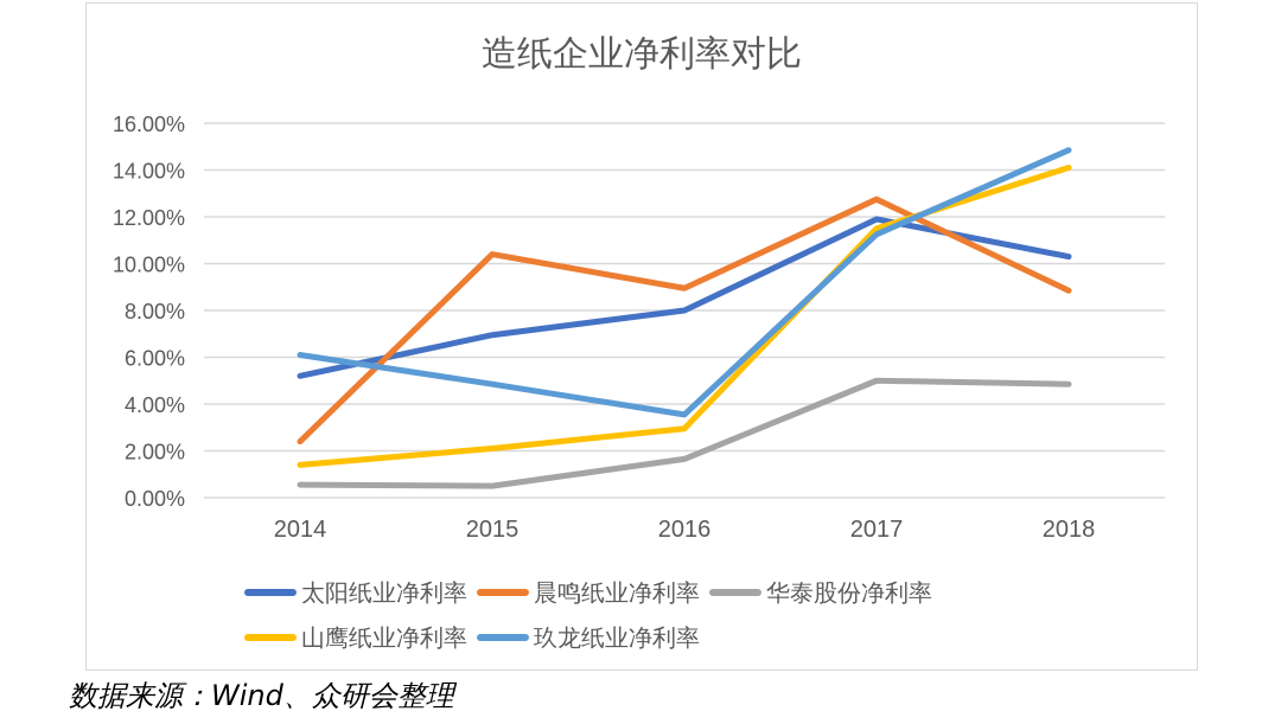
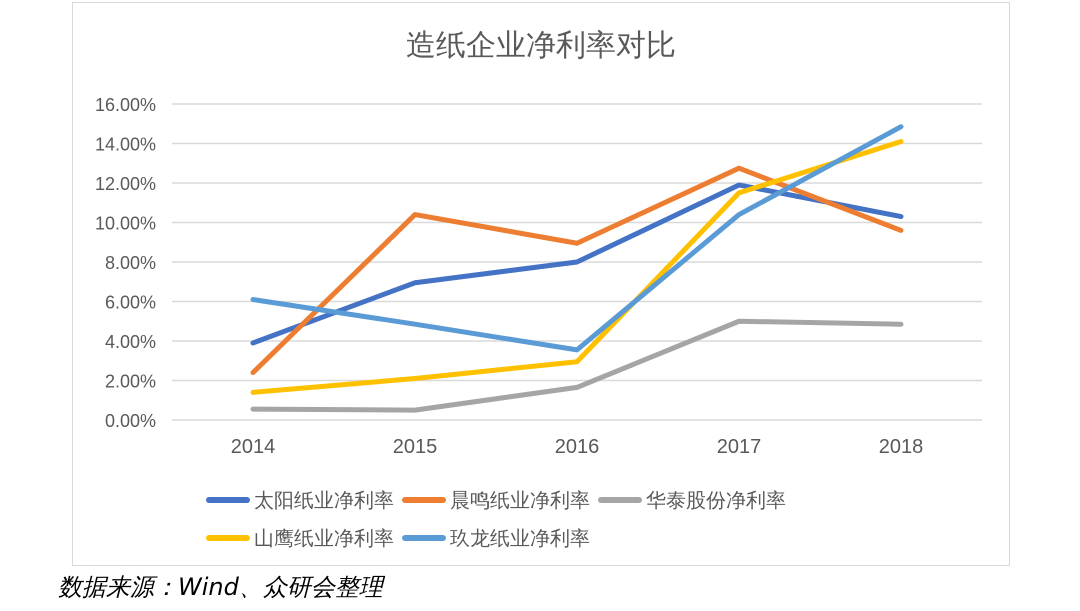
太阳纸业净利率/2014: 5.2% -> 3.9%
玖龙纸业净利率/2017: 11.2% -> 10.4%
晨鸣纸业净利率/2018: 8.8% -> 9.6%
